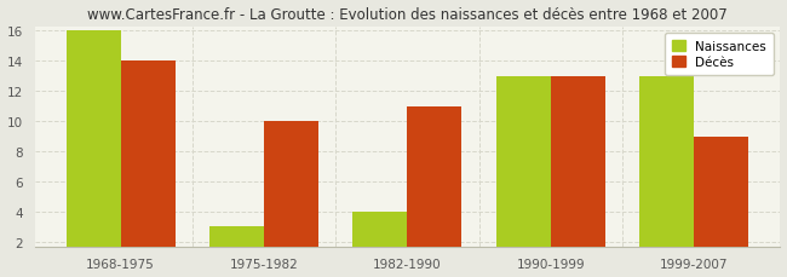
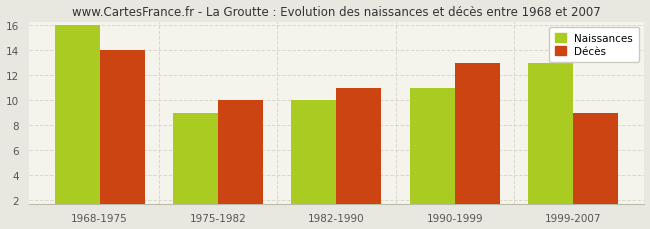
Naissances/1975-1982: 3 -> 9
Naissances/1982-1990: 4 -> 10
Naissances/1990-1999: 13 -> 11
